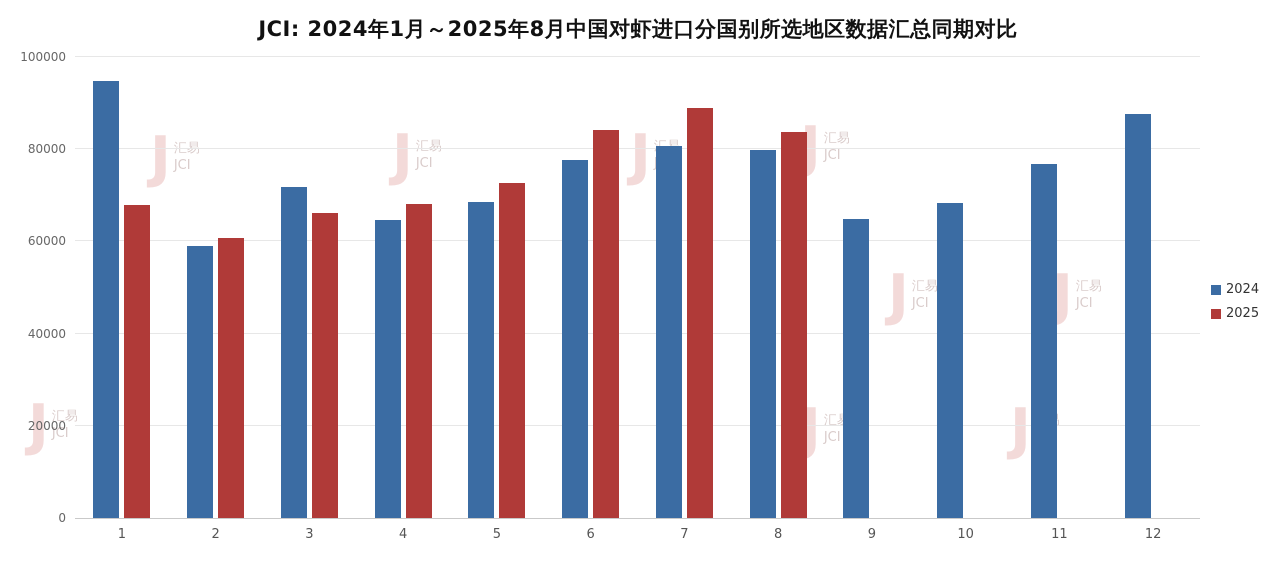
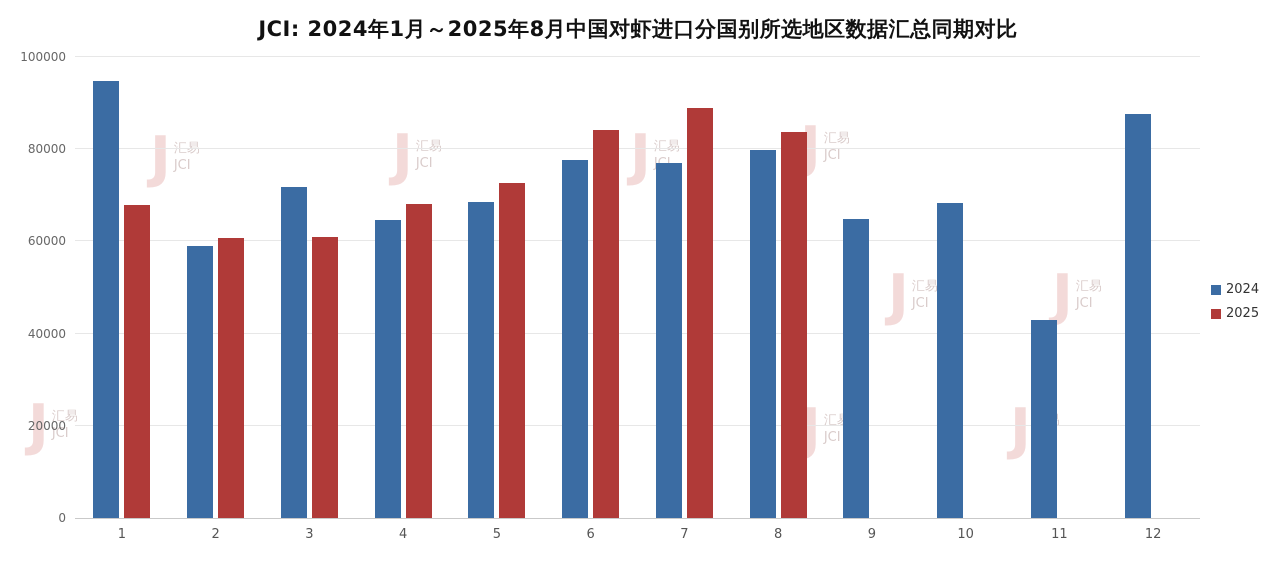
2025/3: 66000 -> 61000
2024/7: 81000 -> 77000
2024/11: 77000 -> 43000
